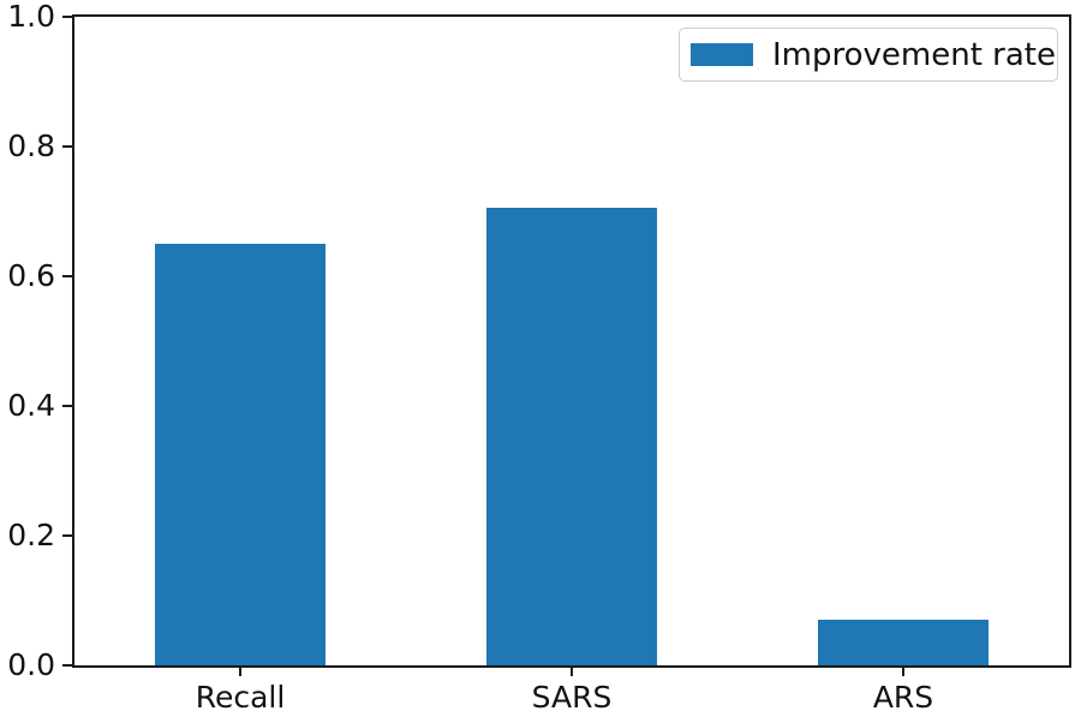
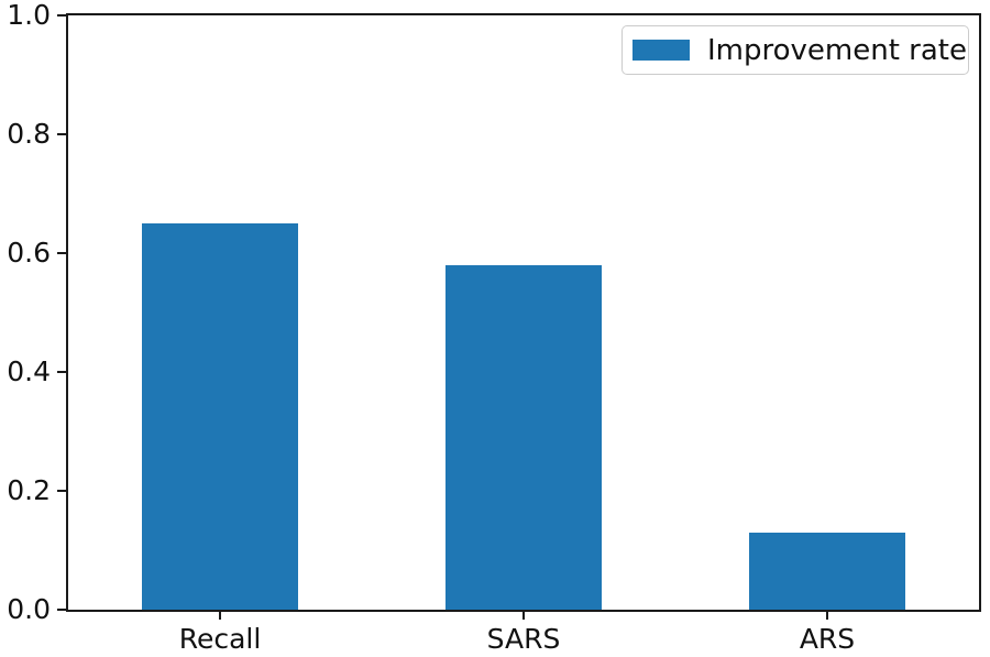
SARS: 0.70 -> 0.58
ARS: 0.07 -> 0.13
